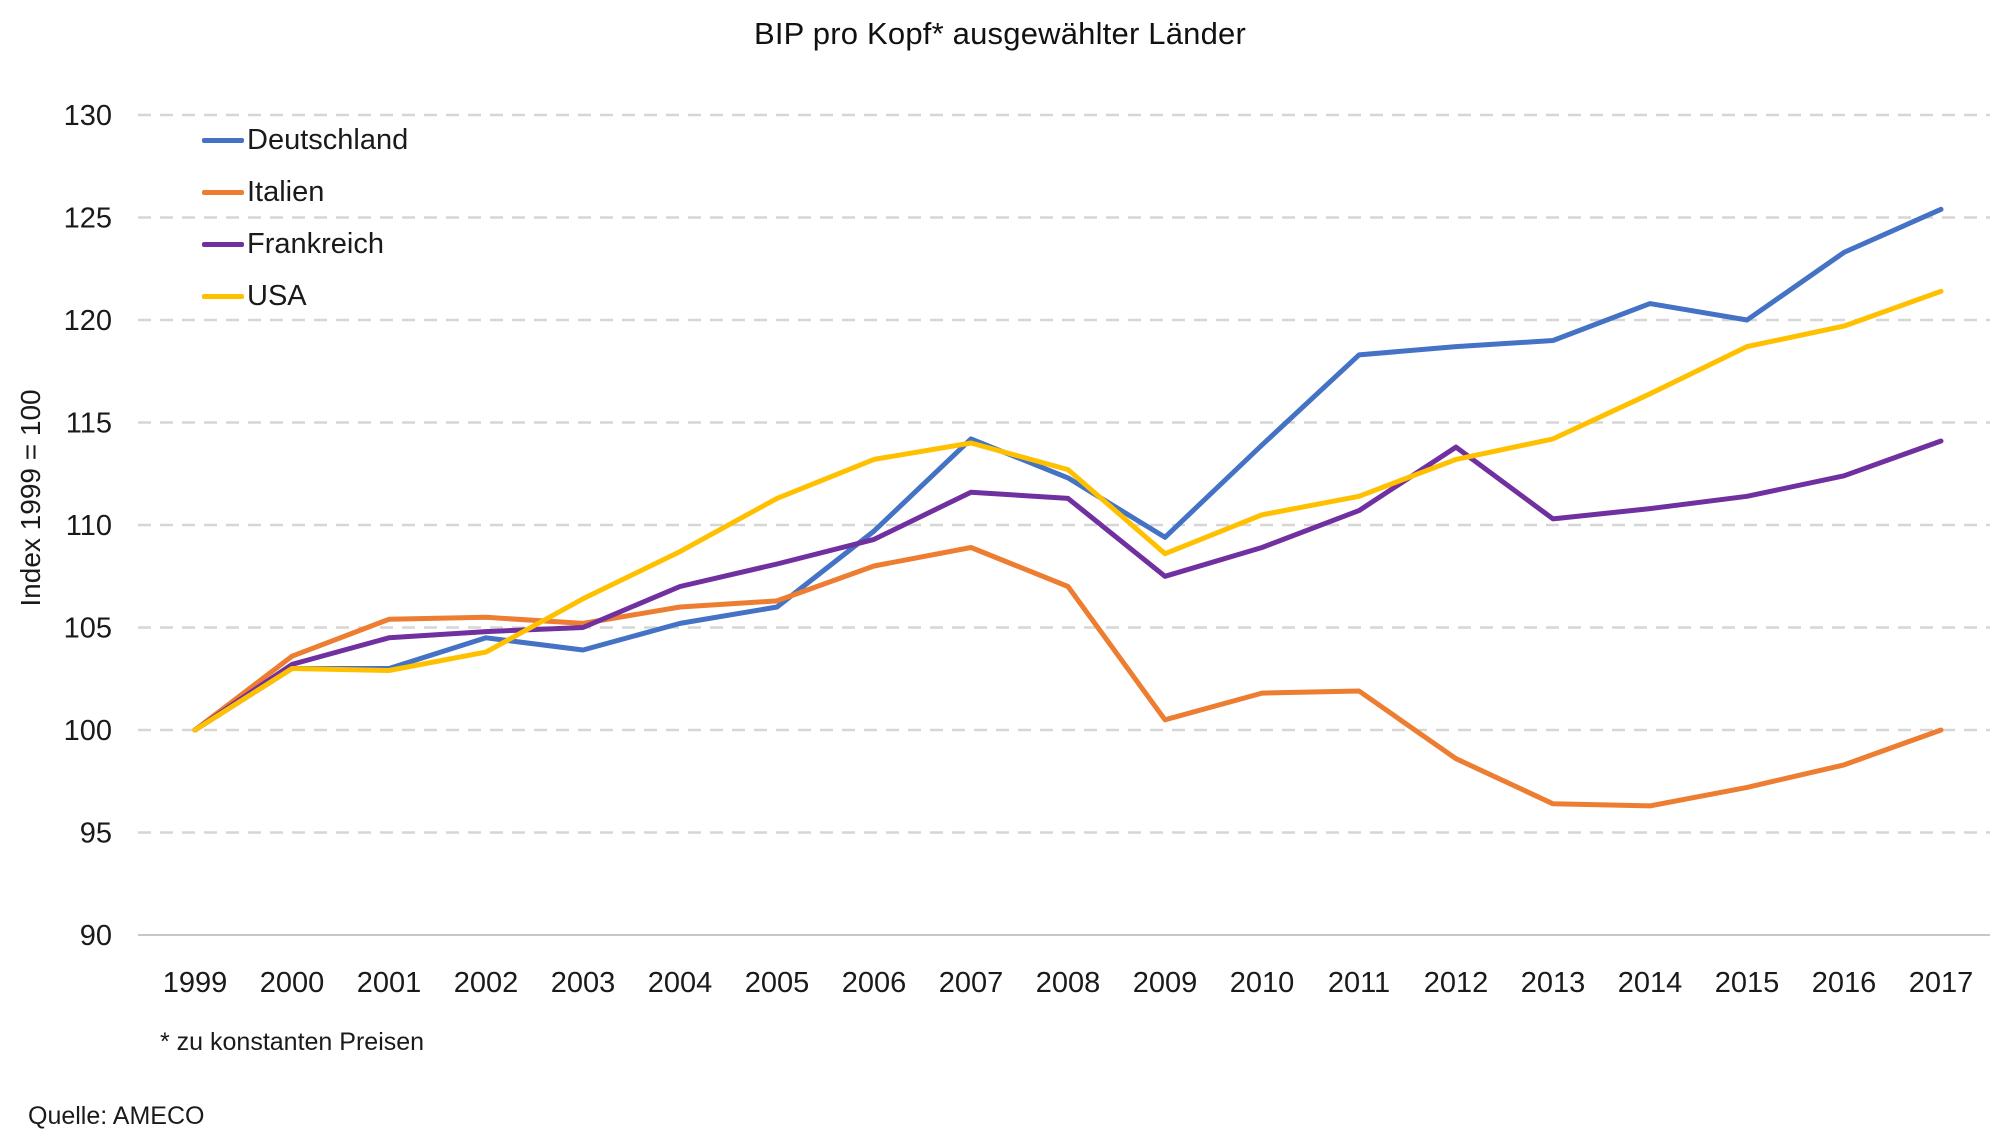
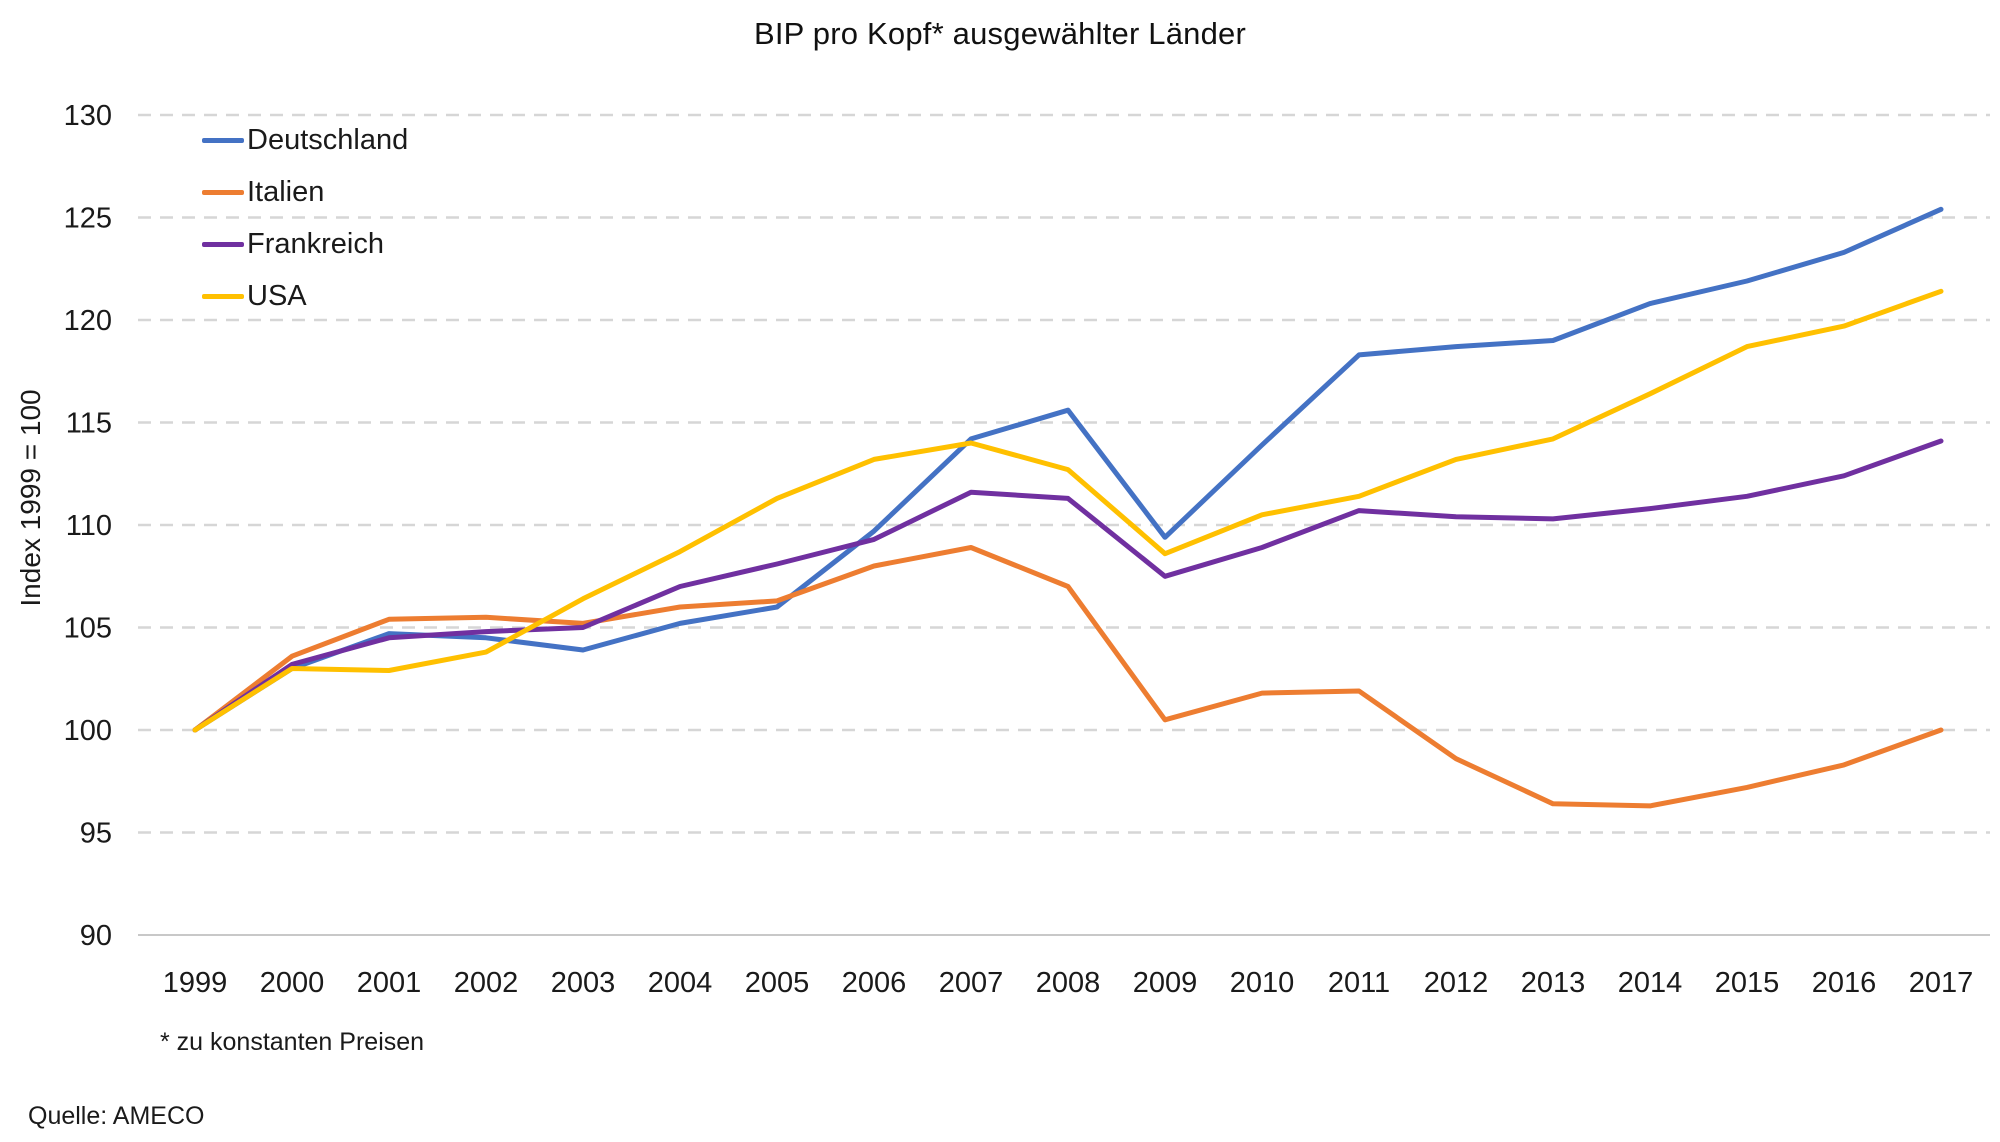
Deutschland/2001: 103.0 -> 104.7
Deutschland/2008: 112.3 -> 115.6
Frankreich/2012: 113.8 -> 110.4
Deutschland/2015: 120.0 -> 121.9
